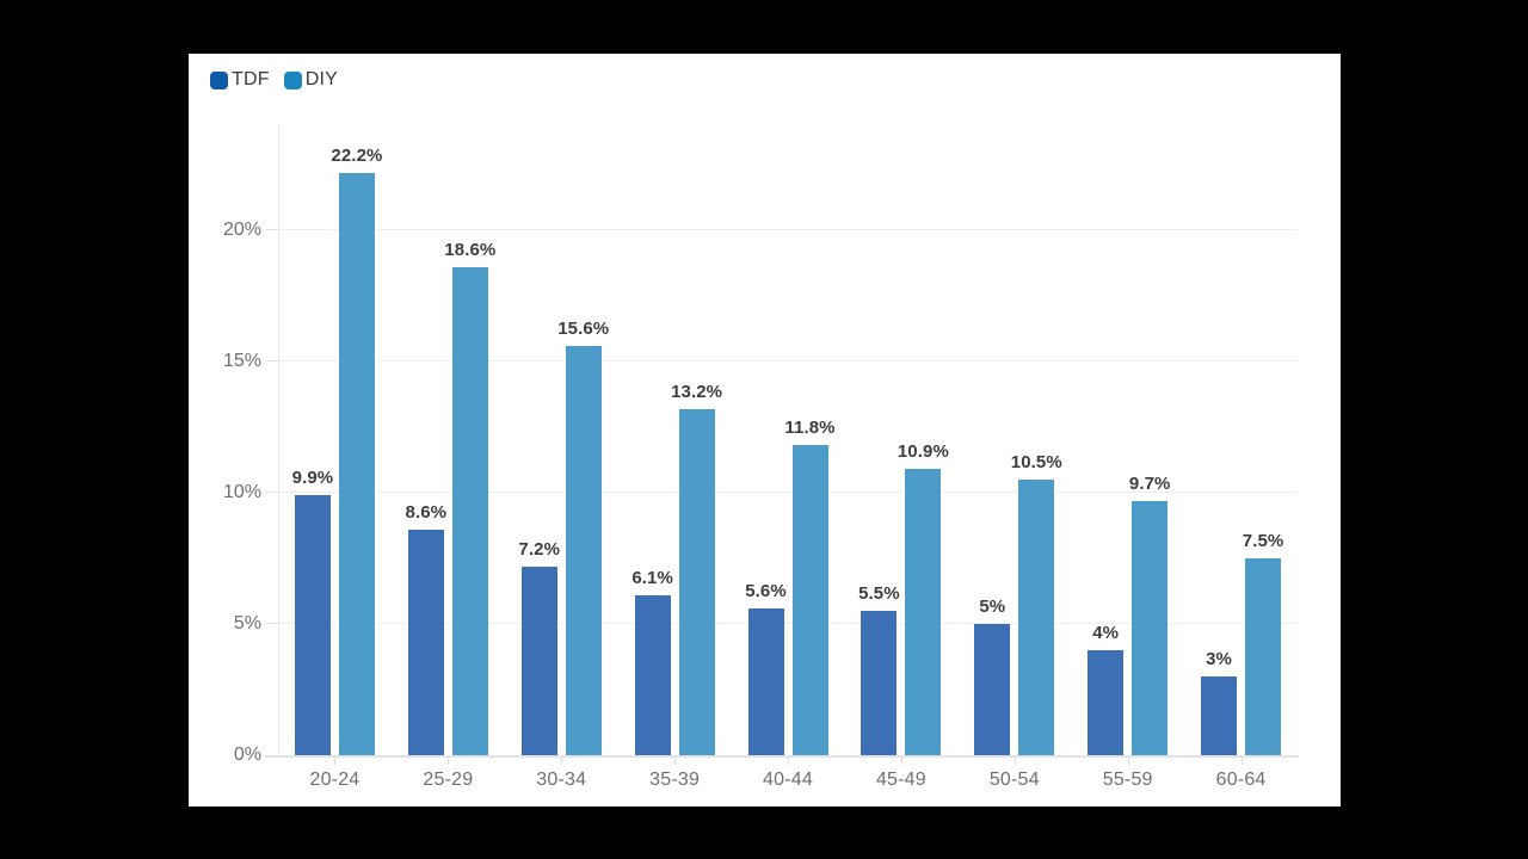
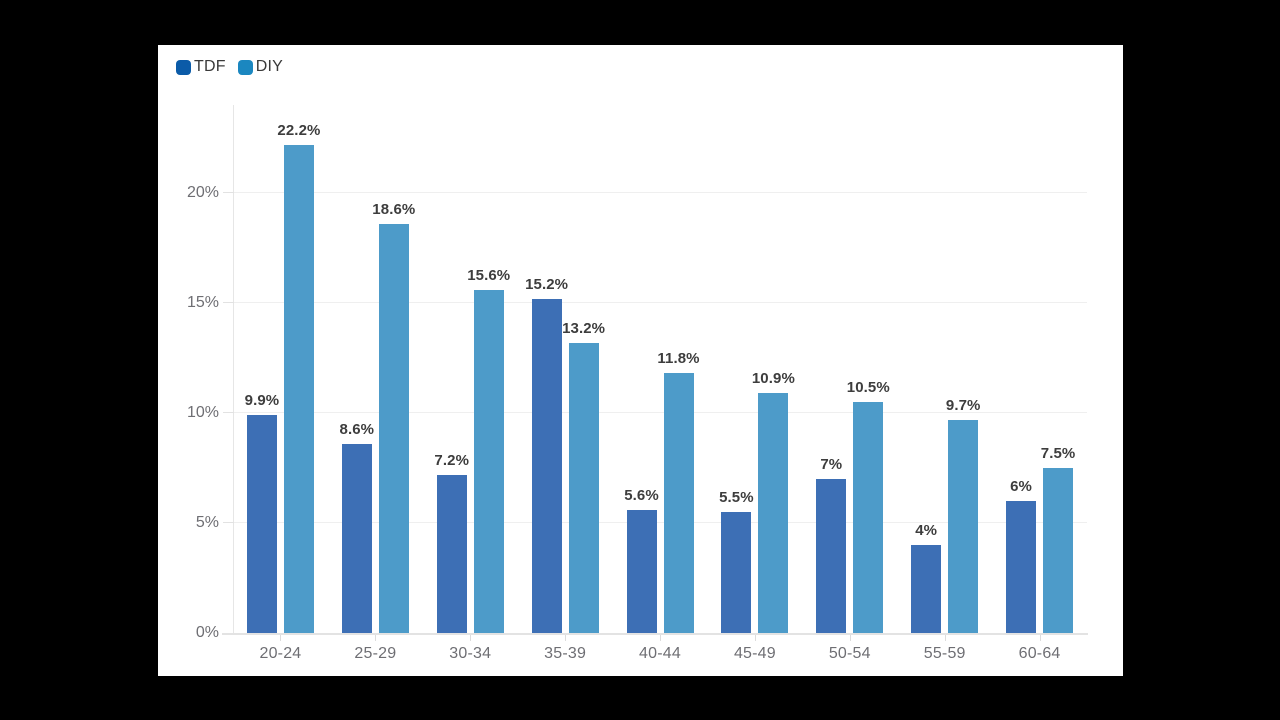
TDF/35-39: 6.1% -> 15.2%
TDF/50-54: 5% -> 7%
TDF/60-64: 3% -> 6%
